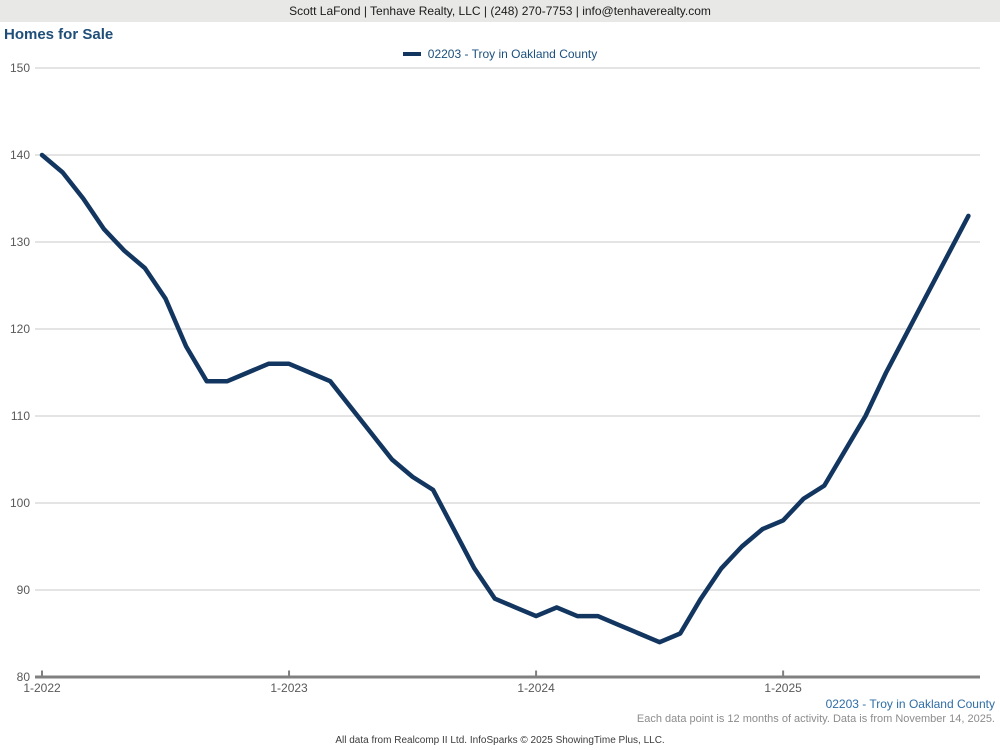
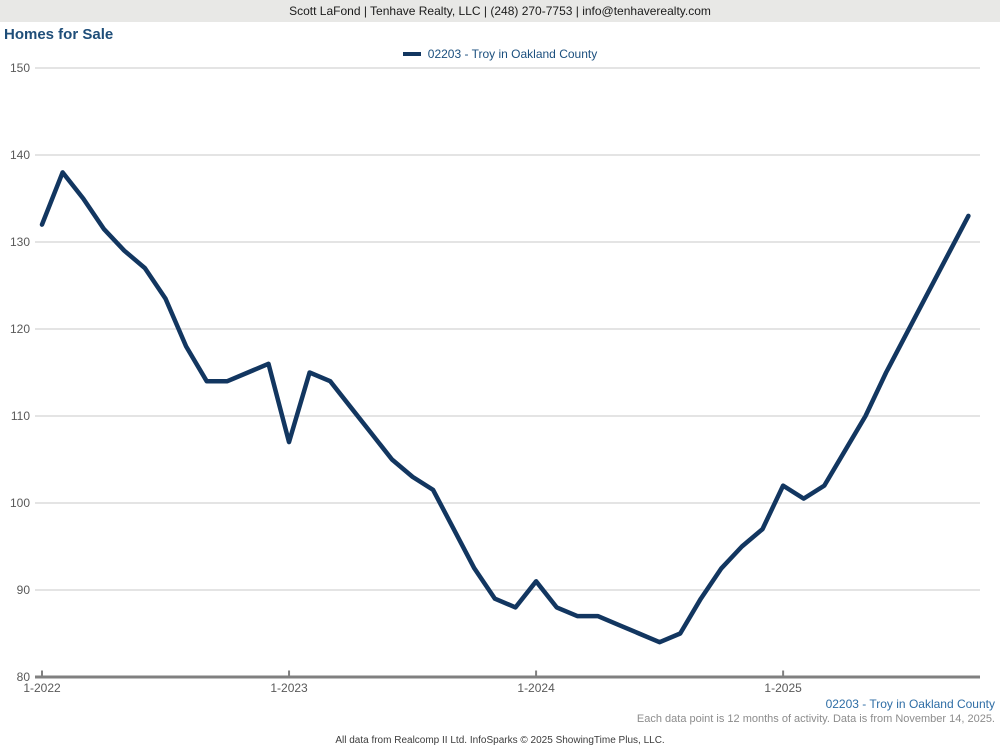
1-2022: 140 -> 132
1-2023: 116 -> 107
1-2024: 87 -> 91
1-2025: 98 -> 102
